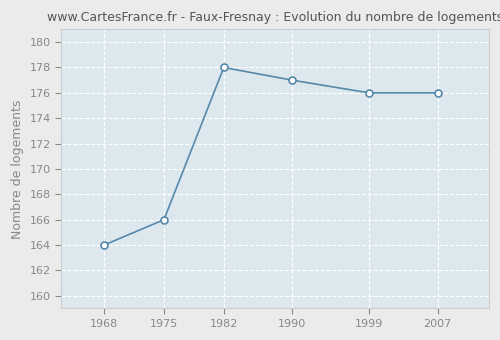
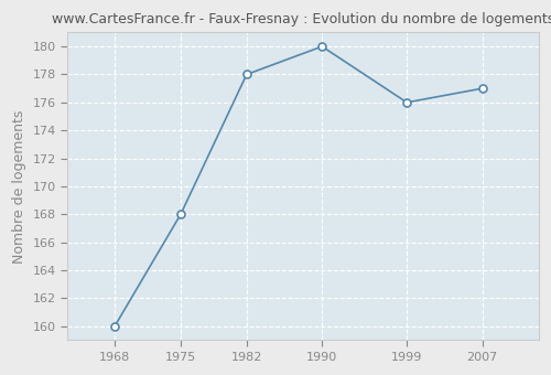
1968: 164 -> 160
1975: 166 -> 168
1990: 177 -> 180
2007: 176 -> 177
